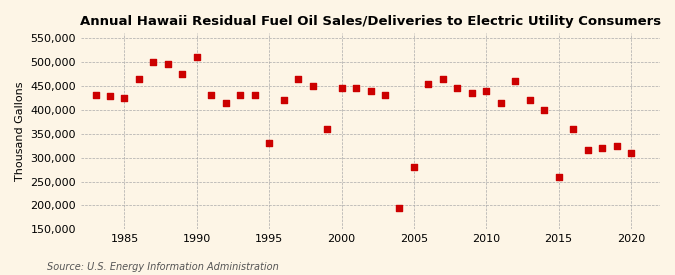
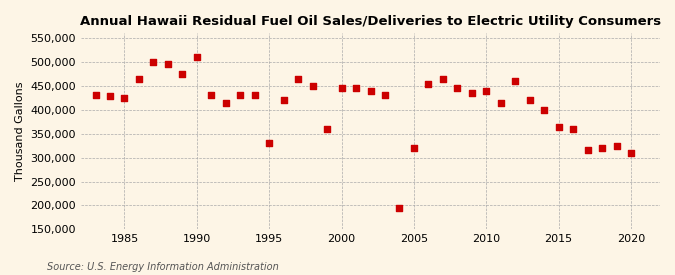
2005: 280,000 -> 320,000
2015: 260,000 -> 365,000
